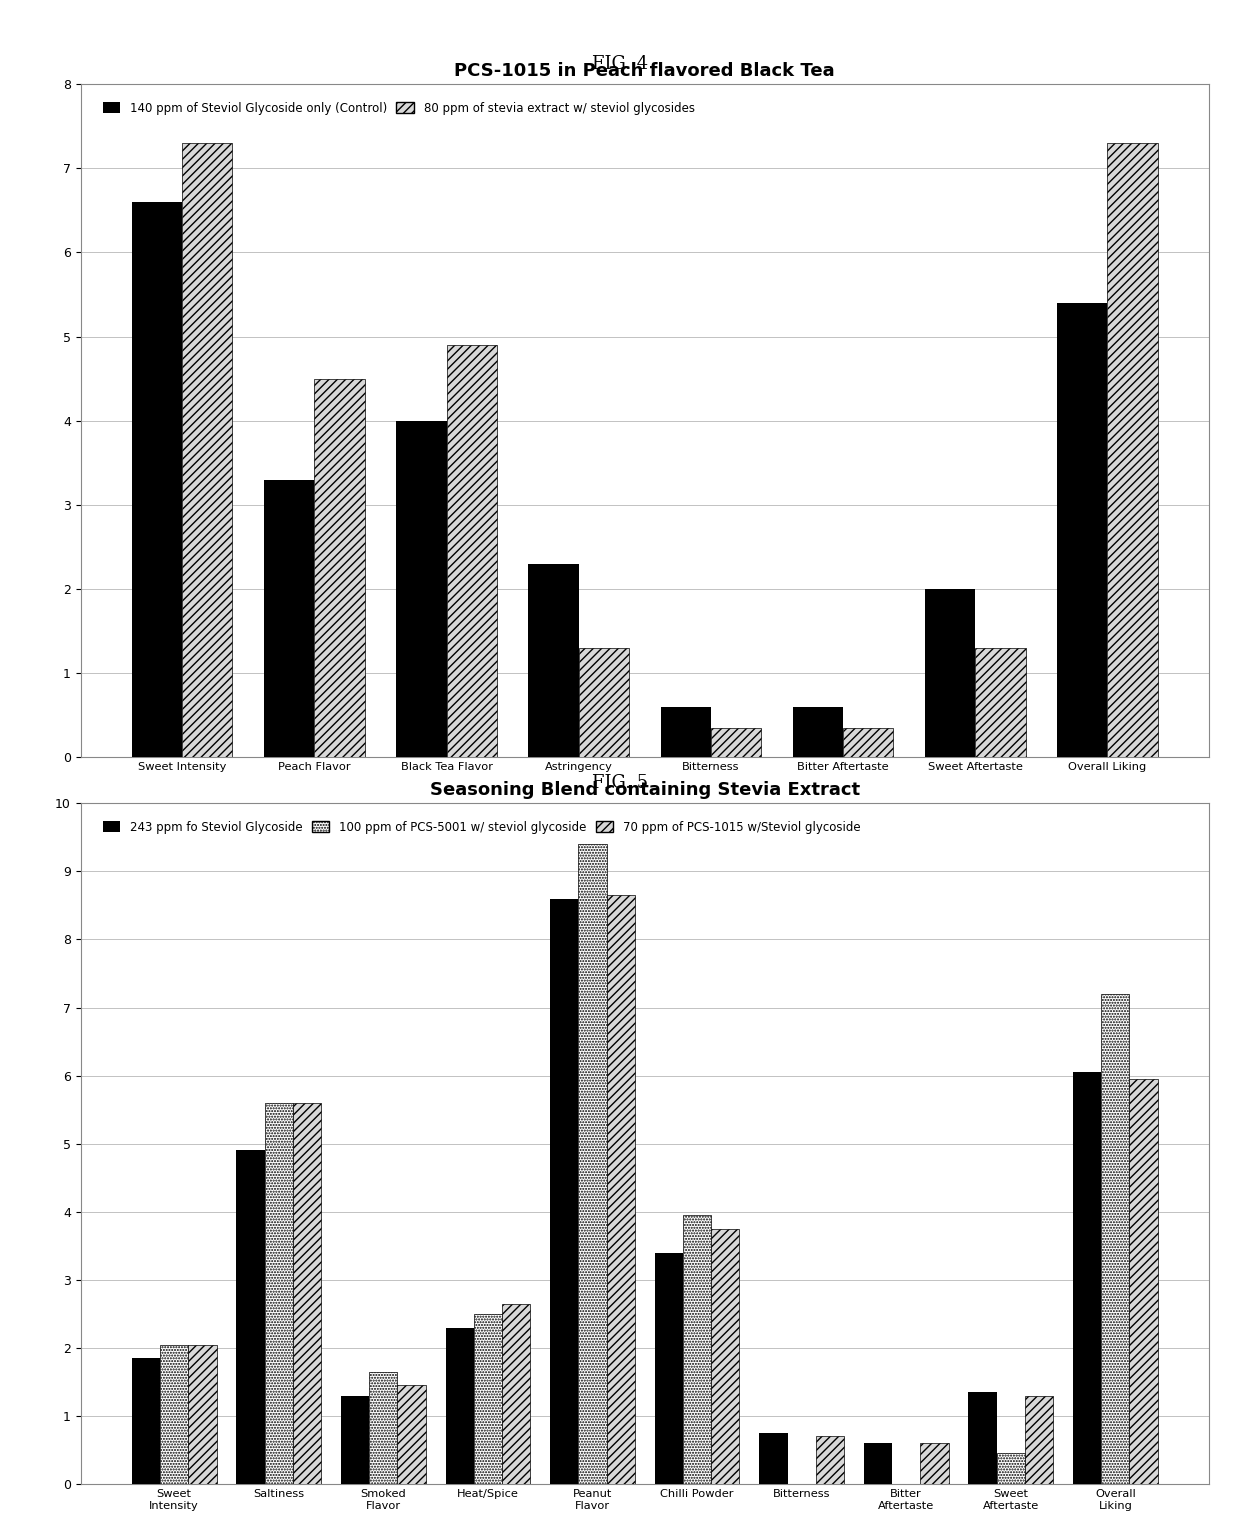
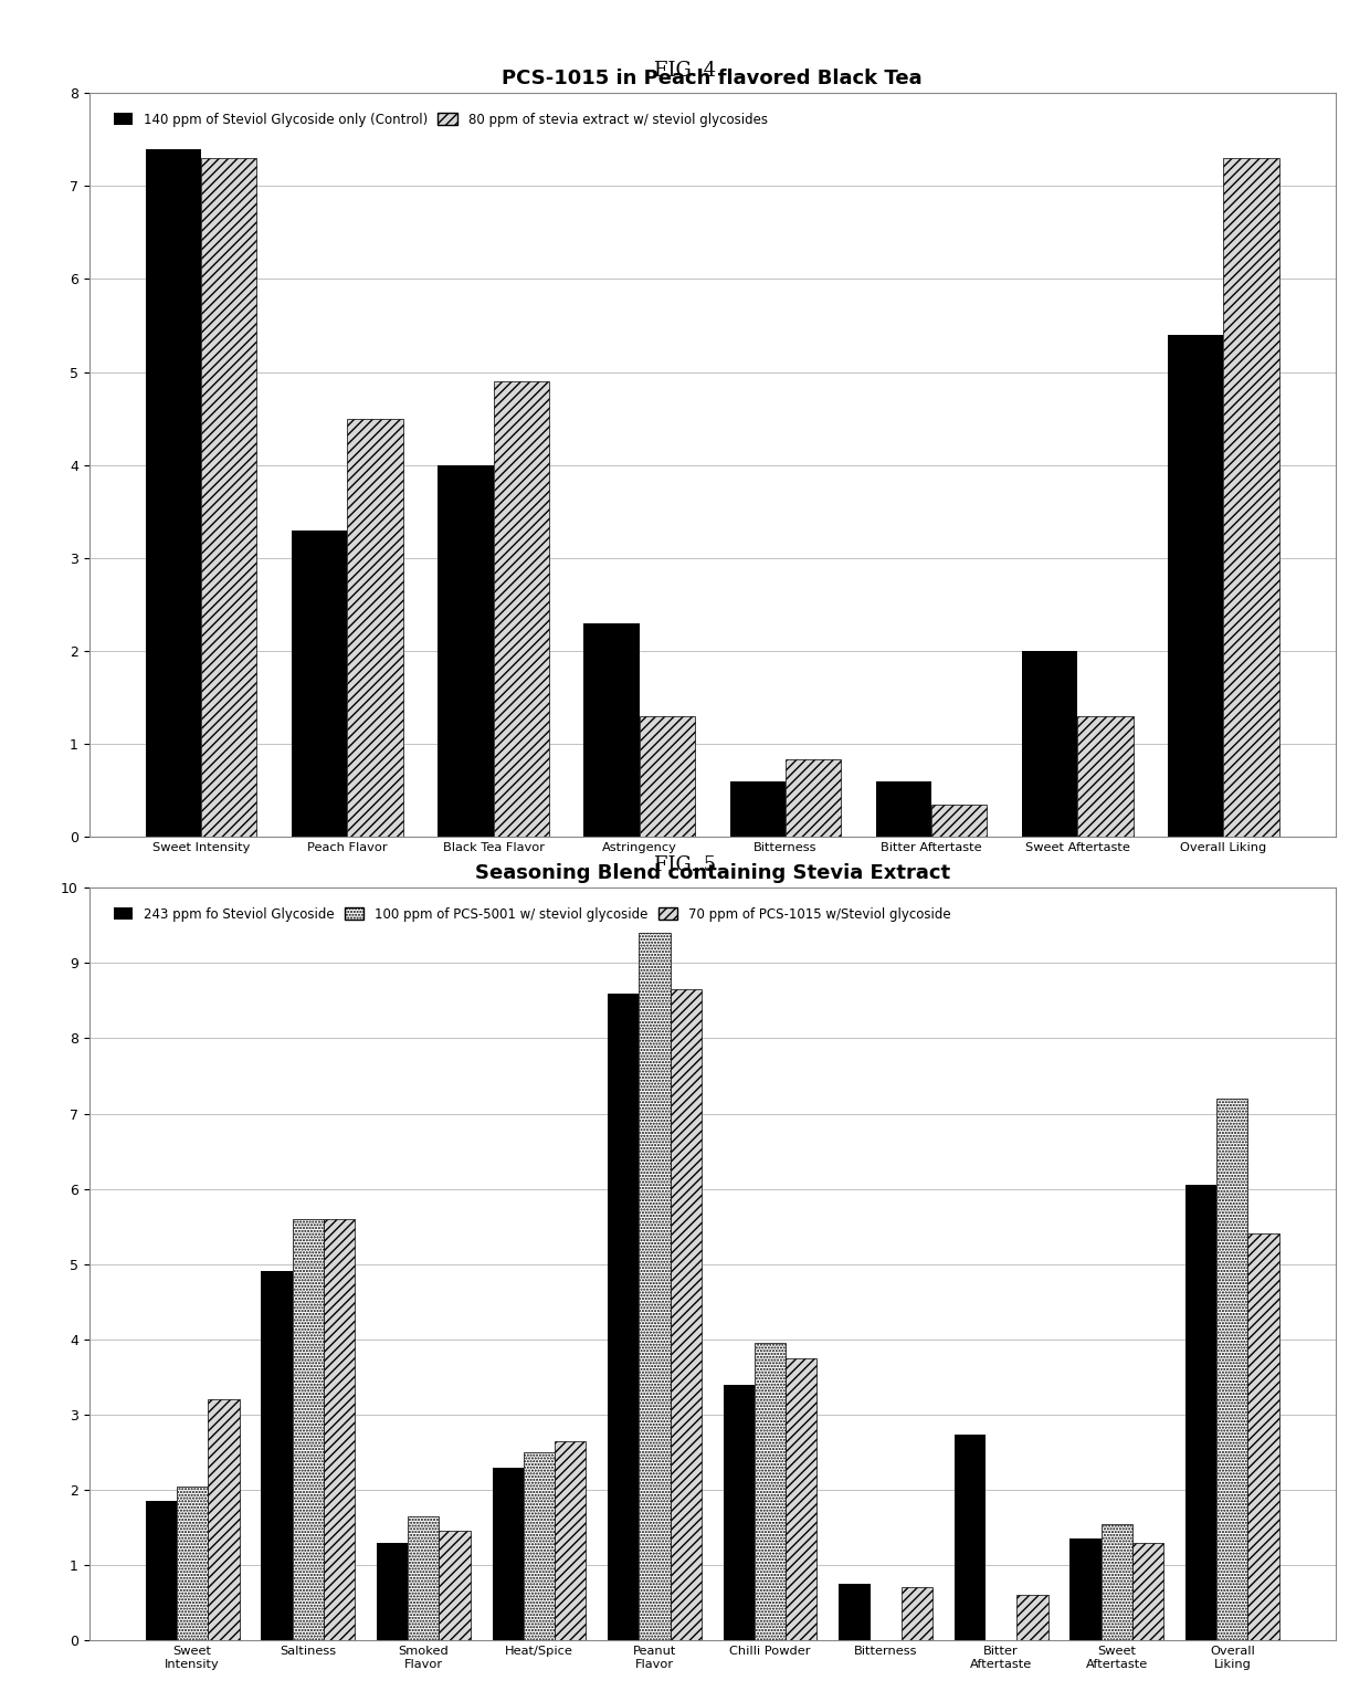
PCS-1015 in Peach flavored Black Tea/140 ppm of Steviol Glycoside only (Control)/Sweet Intensity: 6.6 -> 7.4
PCS-1015 in Peach flavored Black Tea/80 ppm of stevia extract w/ steviol glycosides/Bitterness: 0.35 -> 0.84
Seasoning Blend containing Stevia Extract/70 ppm of PCS-1015 w/Steviol glycoside/Sweet Intensity: 2.05 -> 3.20
Seasoning Blend containing Stevia Extract/243 ppm fo Steviol Glycoside/Bitter Aftertaste: 0.60 -> 2.74
Seasoning Blend containing Stevia Extract/100 ppm of PCS-5001 w/ steviol glycoside/Sweet Aftertaste: 0.45 -> 1.54
Seasoning Blend containing Stevia Extract/70 ppm of PCS-1015 w/Steviol glycoside/Overall Liking: 5.95 -> 5.40
